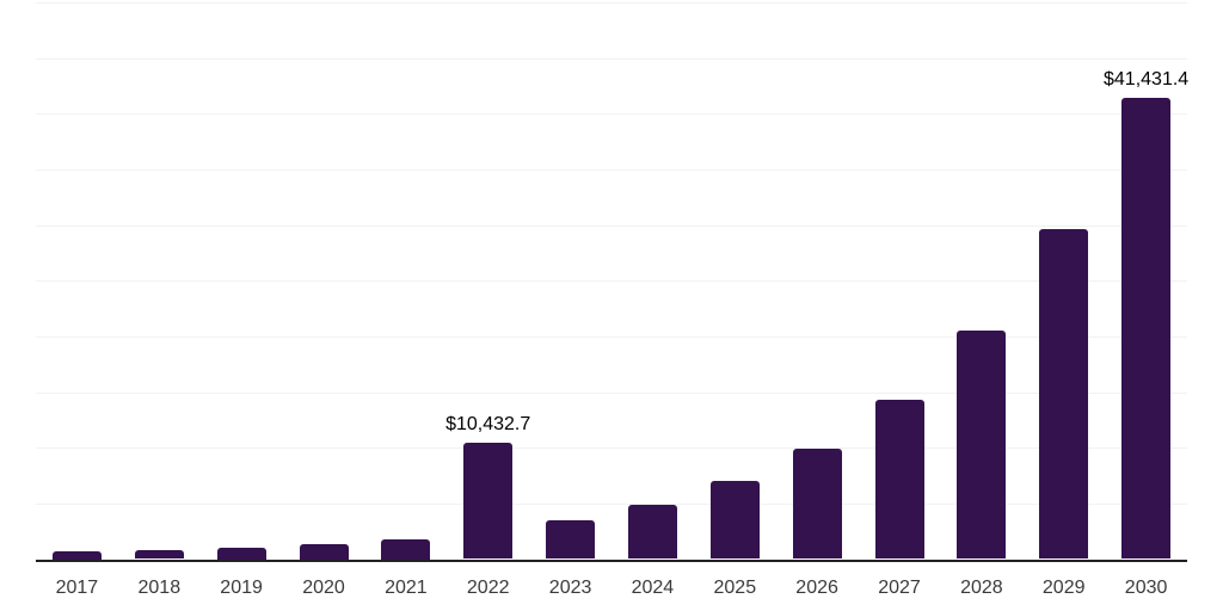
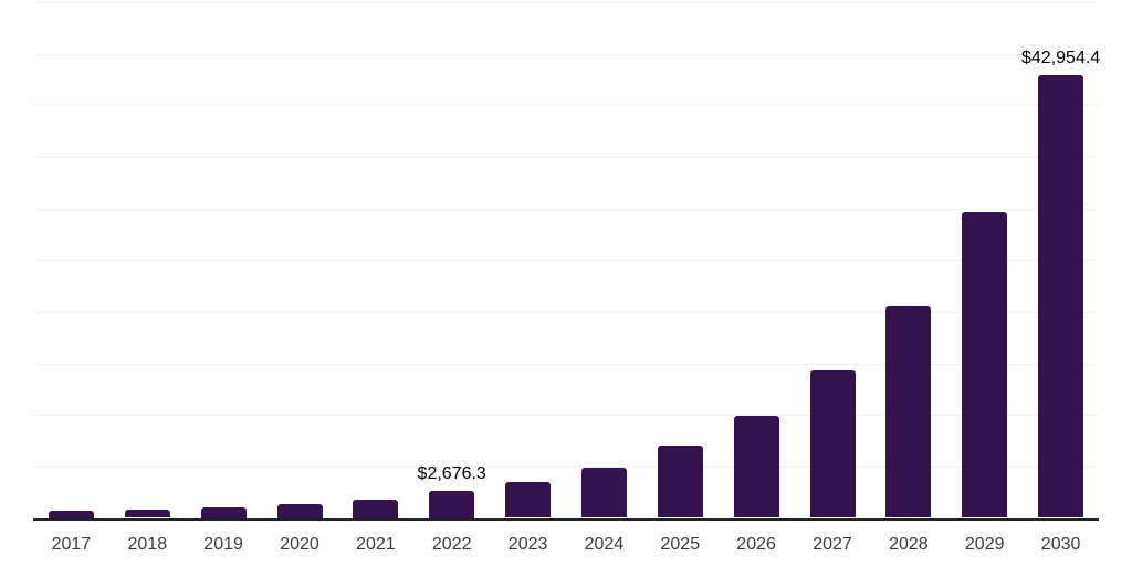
2022: $10,432.7 -> $2,676.3
2030: $41,431.4 -> $42,954.4
